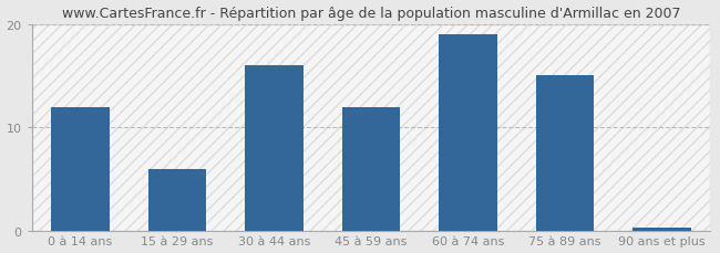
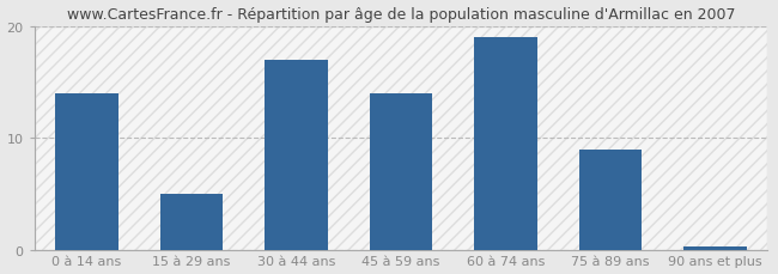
0 à 14 ans: 12.0 -> 14.0
15 à 29 ans: 6.0 -> 5.0
30 à 44 ans: 16.0 -> 17.0
45 à 59 ans: 12.0 -> 14.0
75 à 89 ans: 15.0 -> 9.0
